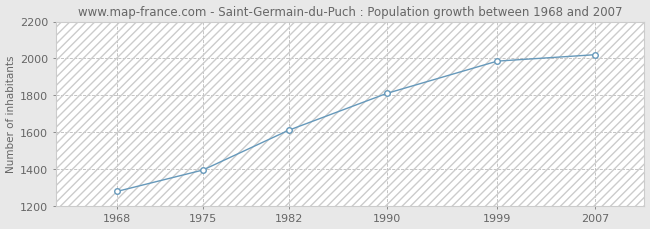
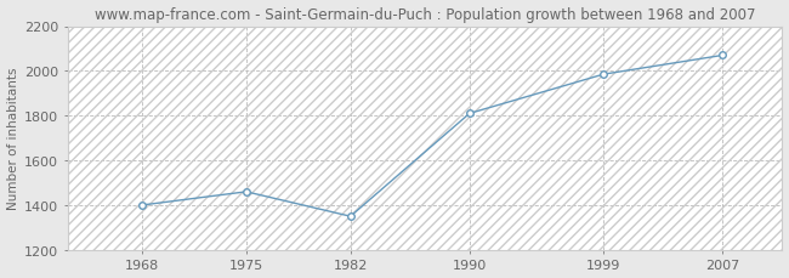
1968: 1280 -> 1400
1975: 1390 -> 1460
1982: 1610 -> 1350
2007: 2020 -> 2070
